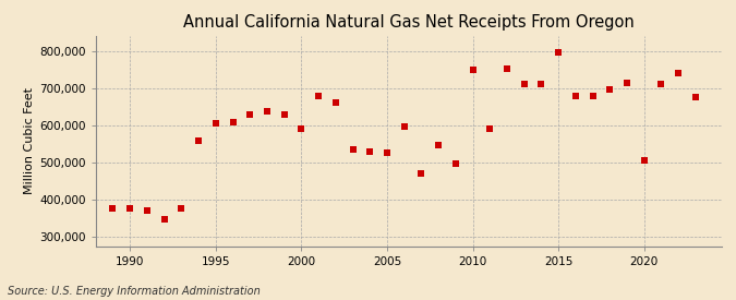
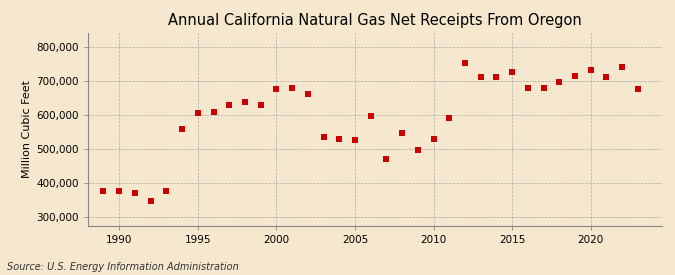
2000: 590,000 -> 675,000
2010: 750,000 -> 530,000
2015: 795,000 -> 725,000
2020: 505,000 -> 730,000
